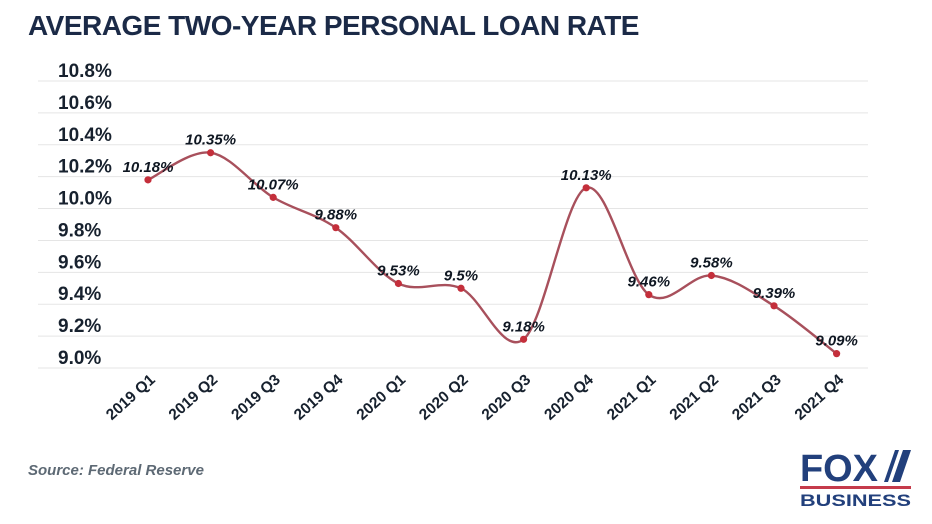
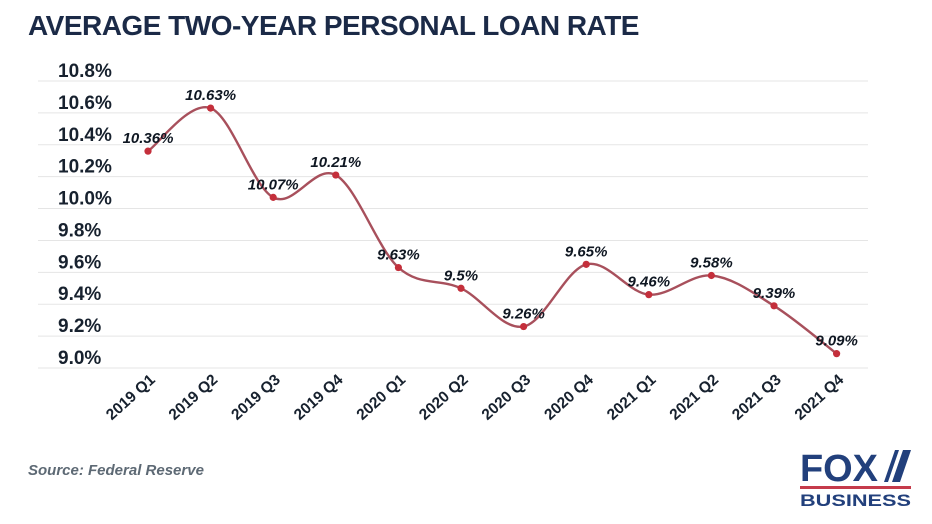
2019 Q1: 10.18% -> 10.36%
2019 Q2: 10.35% -> 10.63%
2019 Q4: 9.88% -> 10.21%
2020 Q1: 9.53% -> 9.63%
2020 Q3: 9.18% -> 9.26%
2020 Q4: 10.13% -> 9.65%
